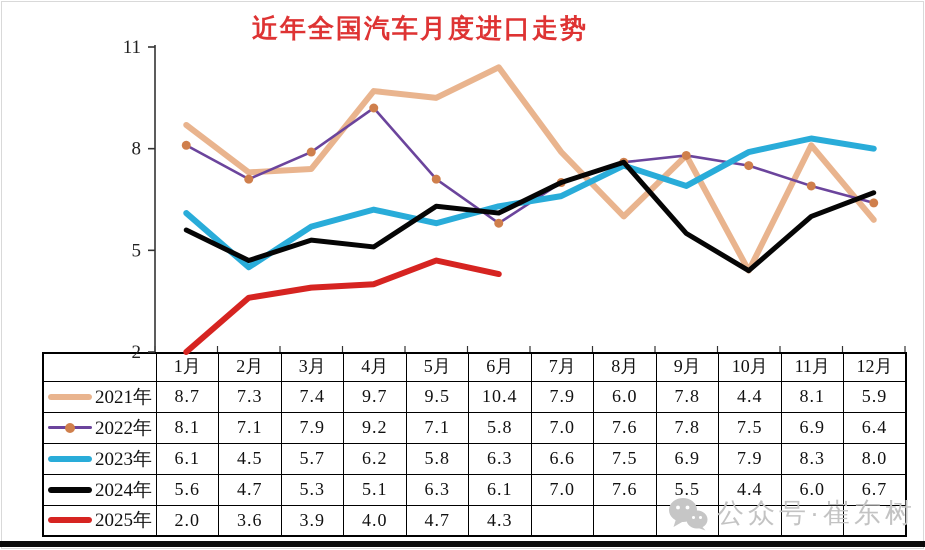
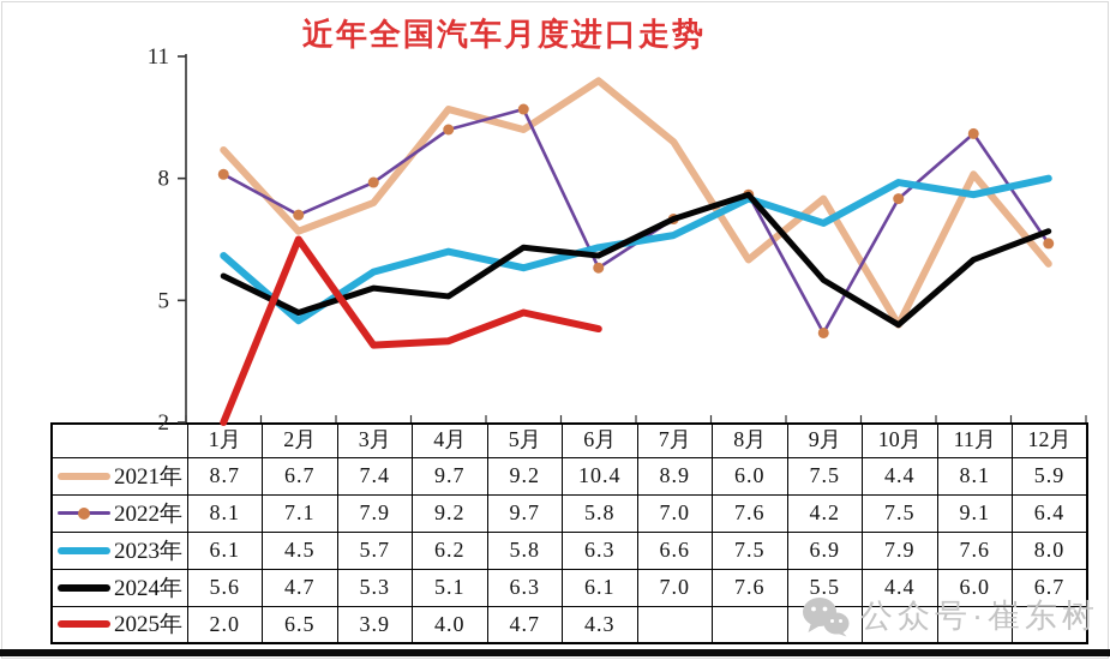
2021年/2月: 7.3 -> 6.7
2025年/2月: 3.6 -> 6.5
2021年/5月: 9.5 -> 9.2
2022年/5月: 7.1 -> 9.7
2021年/7月: 7.9 -> 8.9
2021年/9月: 7.8 -> 7.5
2022年/9月: 7.8 -> 4.2
2022年/11月: 6.9 -> 9.1
2023年/11月: 8.3 -> 7.6
